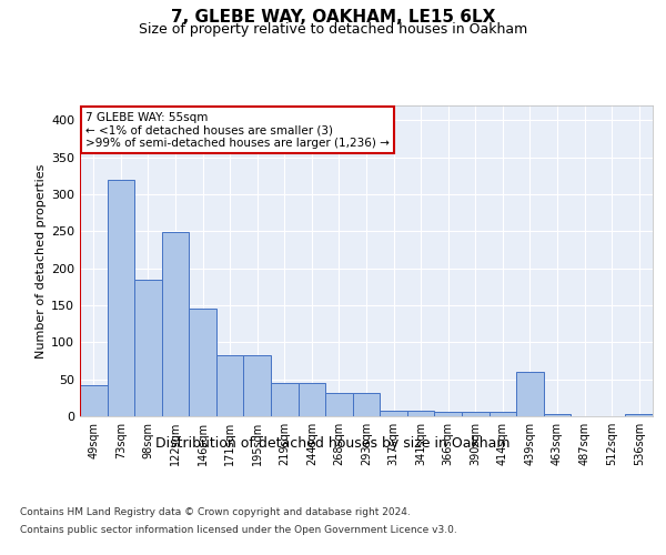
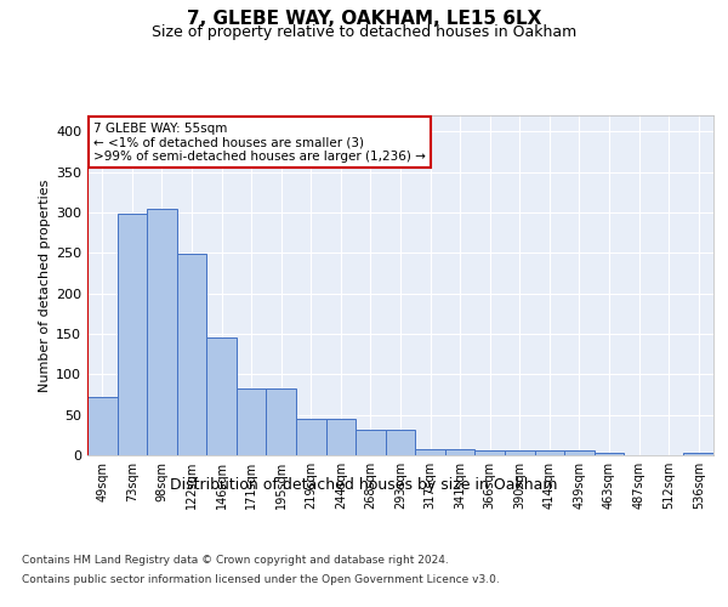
49sqm: 42 -> 72
73sqm: 320 -> 299
98sqm: 184 -> 304
439sqm: 60 -> 6
